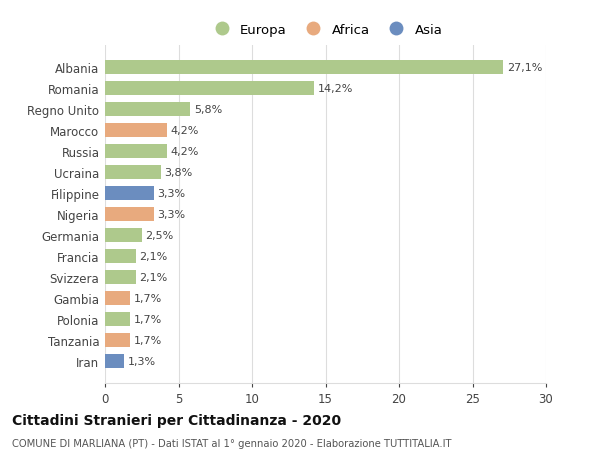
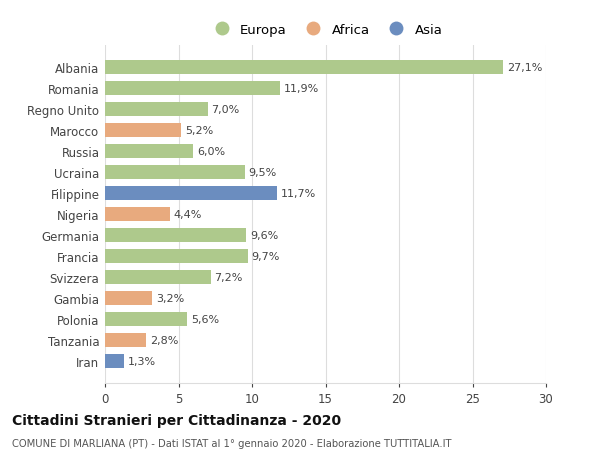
Romania: 14,2% -> 11,9%
Regno Unito: 5,8% -> 7,0%
Marocco: 4,2% -> 5,2%
Russia: 4,2% -> 6,0%
Ucraina: 3,8% -> 9,5%
Filippine: 3,3% -> 11,7%
Nigeria: 3,3% -> 4,4%
Germania: 2,5% -> 9,6%
Francia: 2,1% -> 9,7%
Svizzera: 2,1% -> 7,2%
Gambia: 1,7% -> 3,2%
Polonia: 1,7% -> 5,6%
Tanzania: 1,7% -> 2,8%
